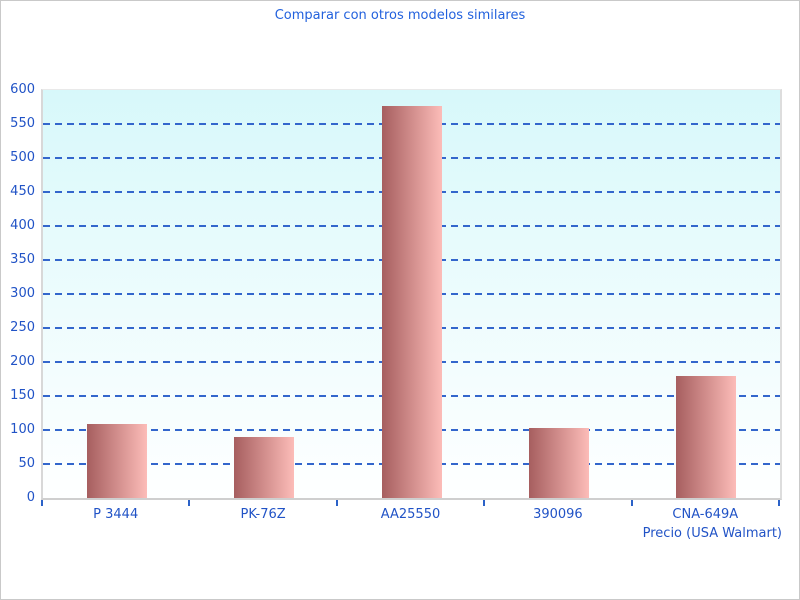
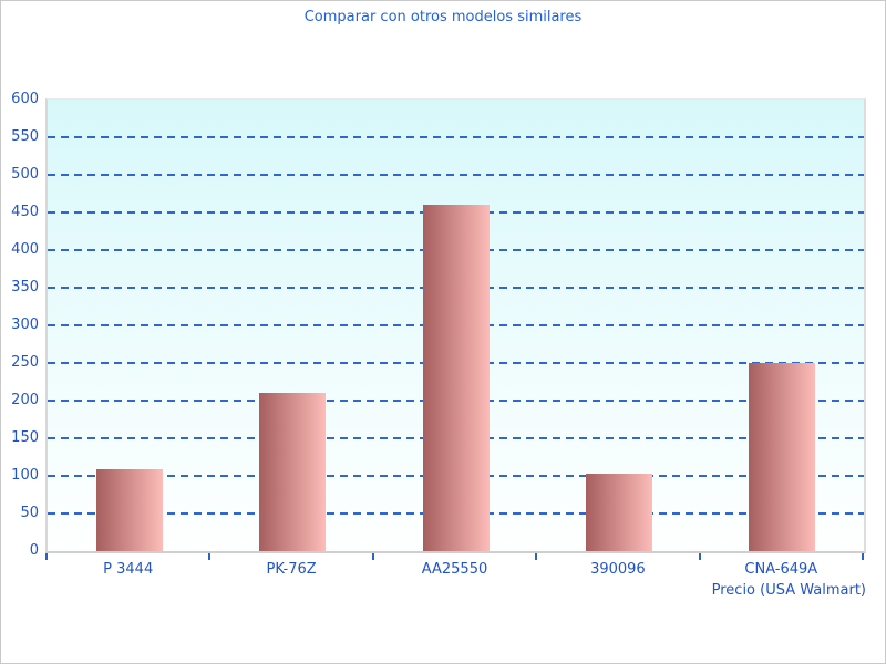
PK-76Z: 90 -> 210
AA25550: 580 -> 460
CNA-649A: 180 -> 250
